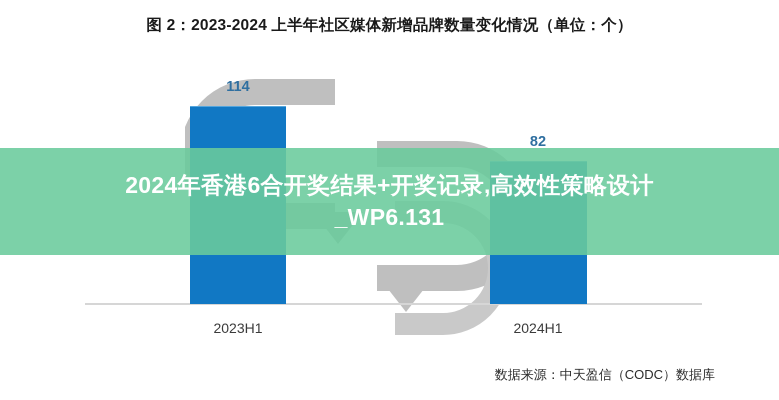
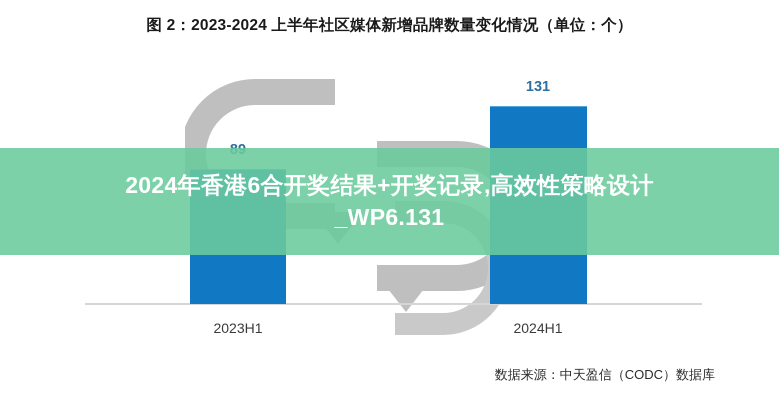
2023H1: 114 -> 89
2024H1: 82 -> 131
